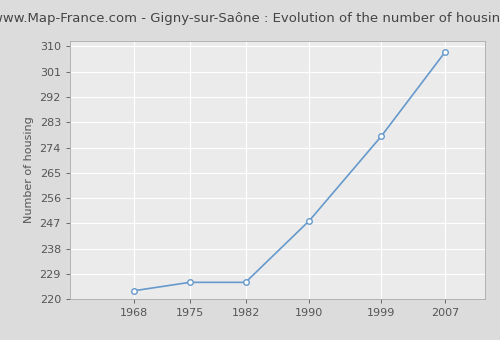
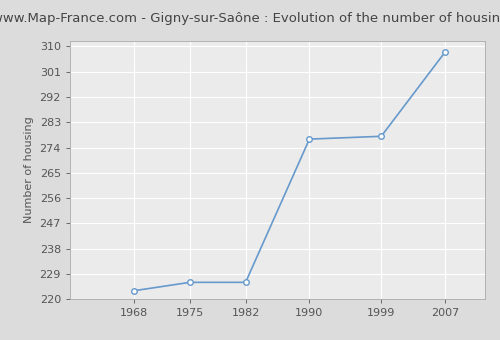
1990: 248 -> 277
